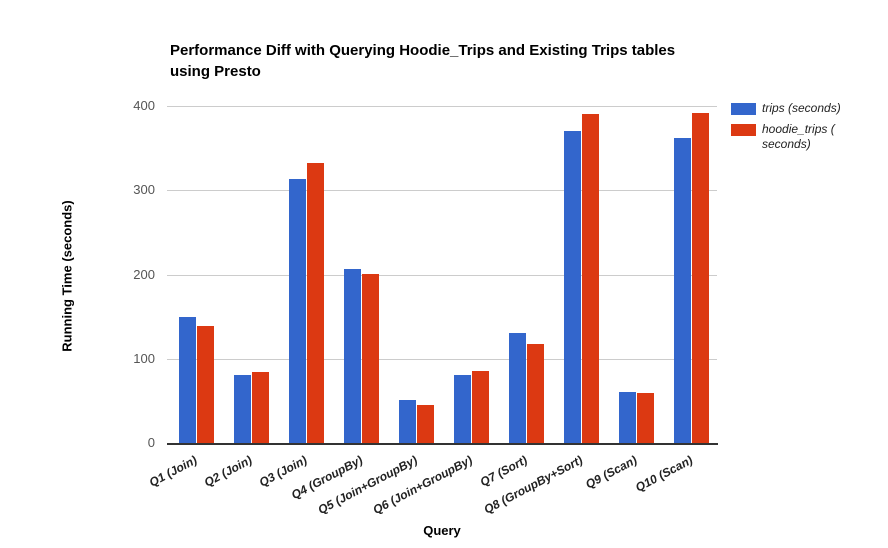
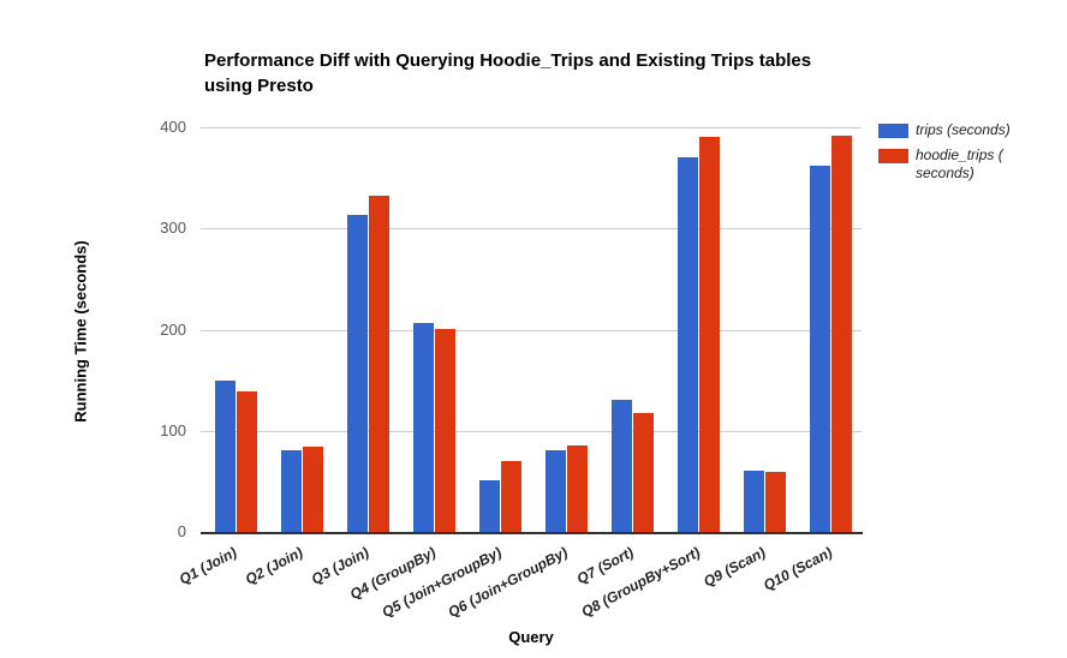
hoodie_trips ( seconds)/Q5 (Join+GroupBy): 40 -> 70
